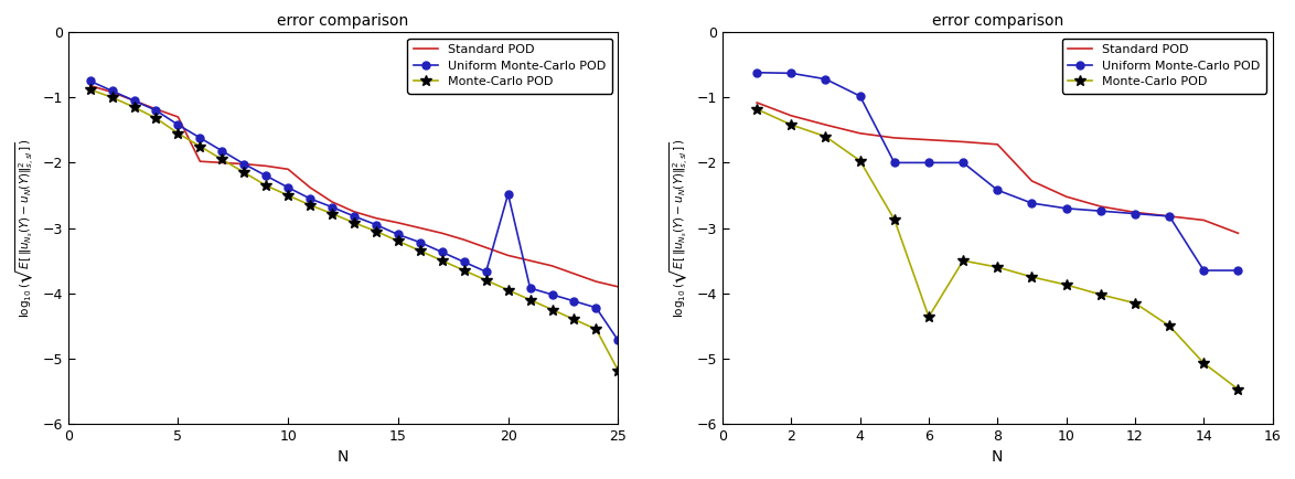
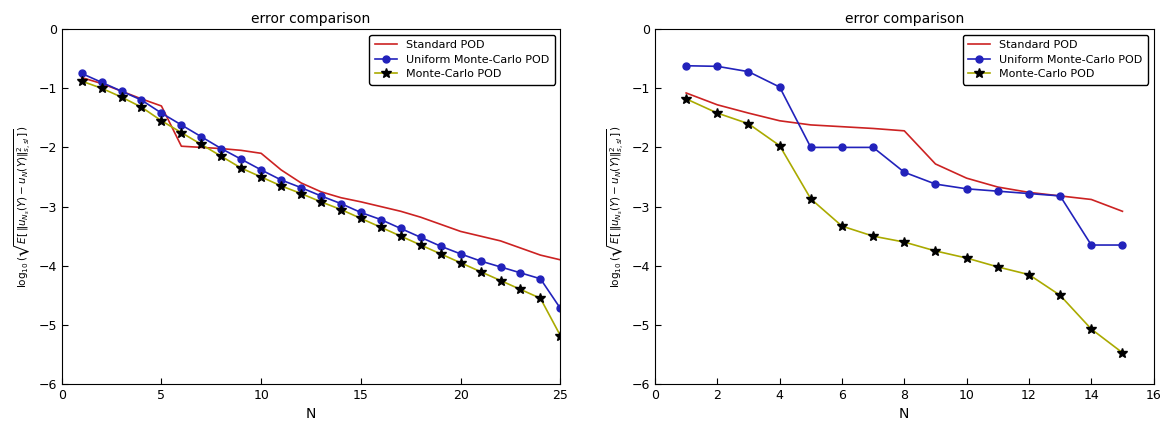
Uniform Monte-Carlo POD/20: -2.48 -> -3.80
Monte-Carlo POD/6: -4.36 -> -3.33
